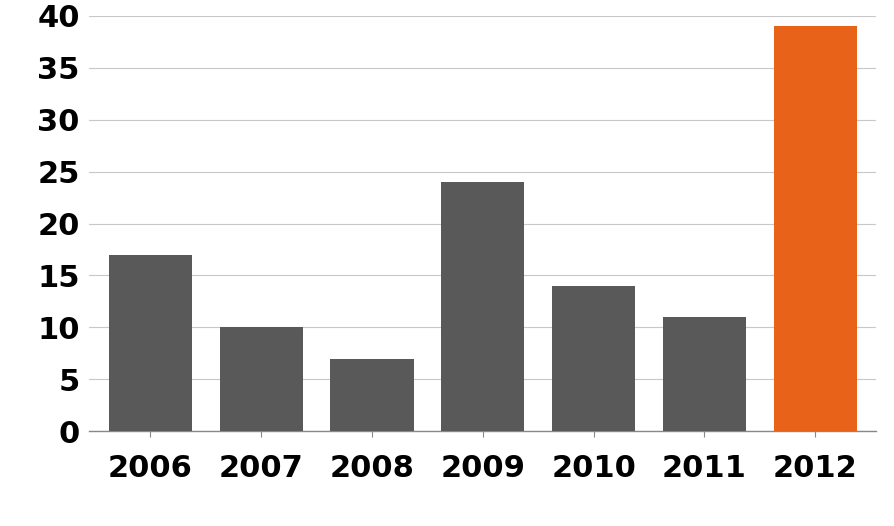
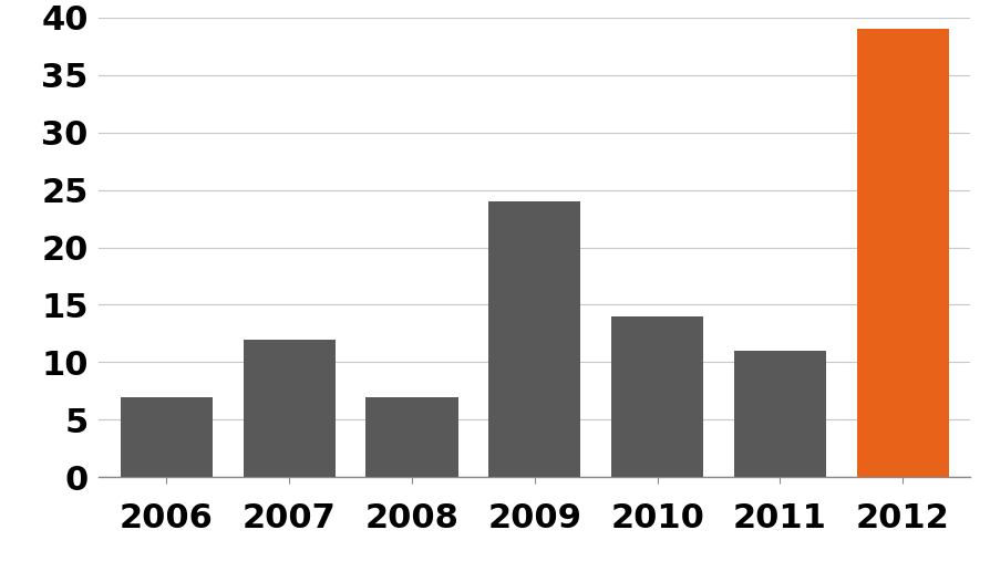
2006: 17 -> 7
2007: 10 -> 12
